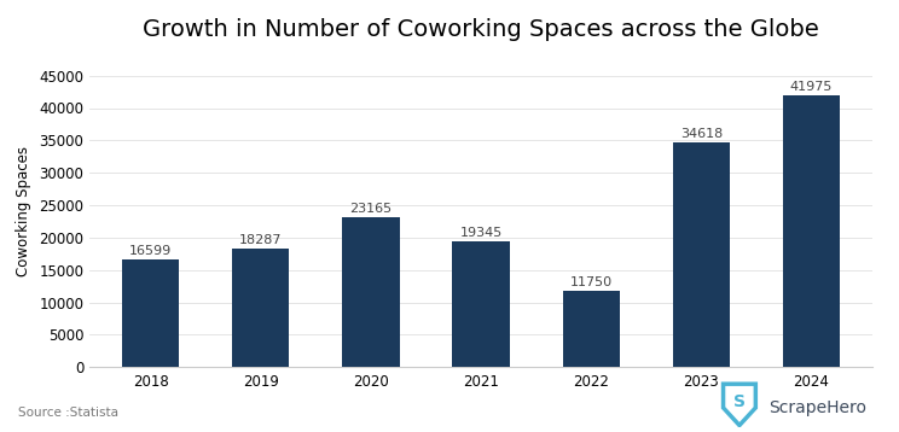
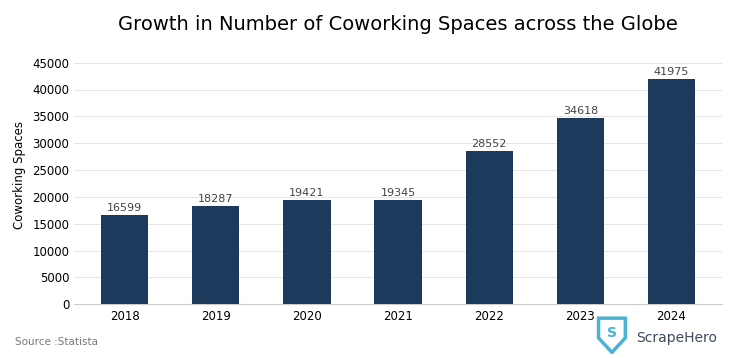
2020: 23165 -> 19421
2022: 11750 -> 28552
